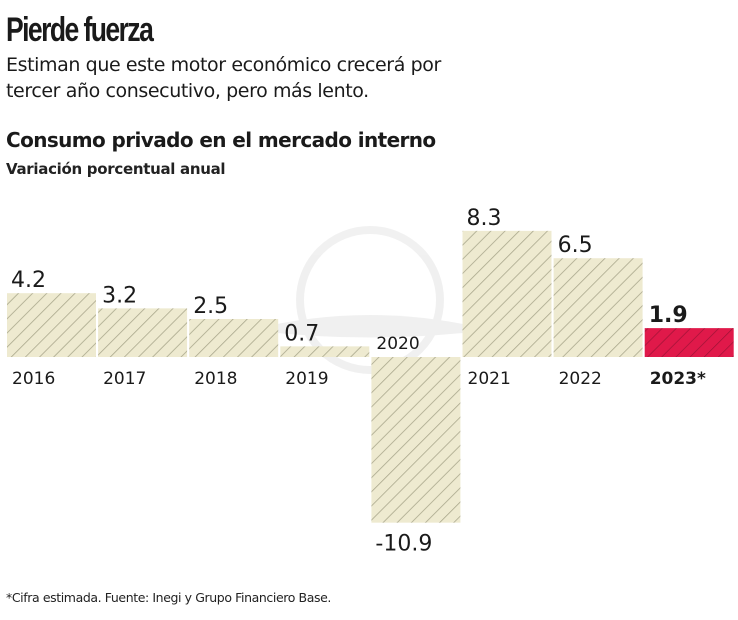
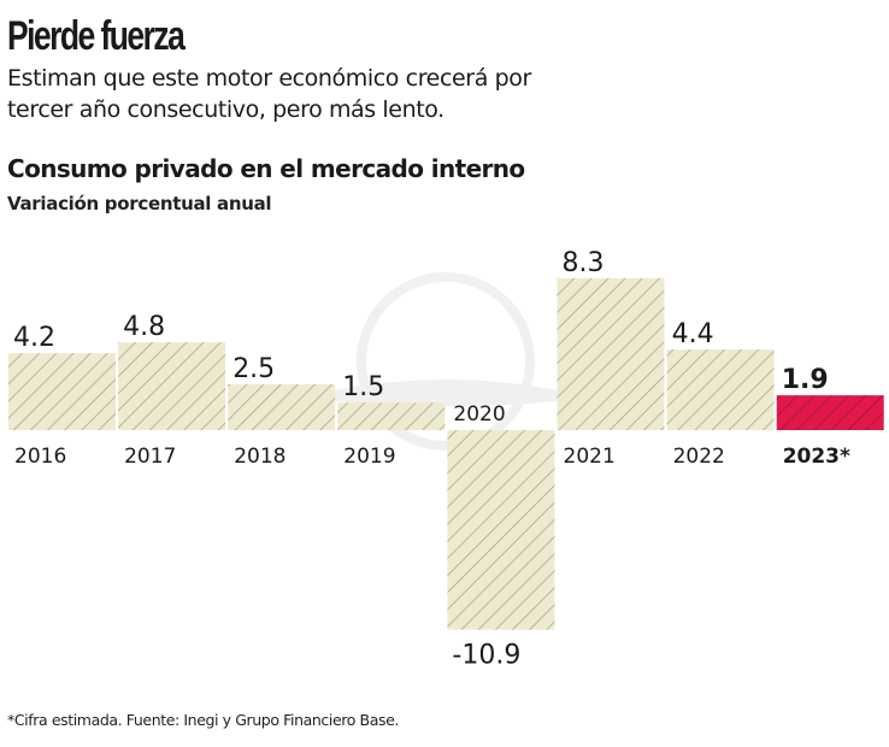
2017: 3.2 -> 4.8
2019: 0.7 -> 1.5
2022: 6.5 -> 4.4
